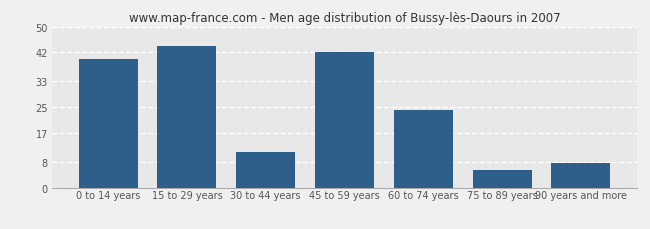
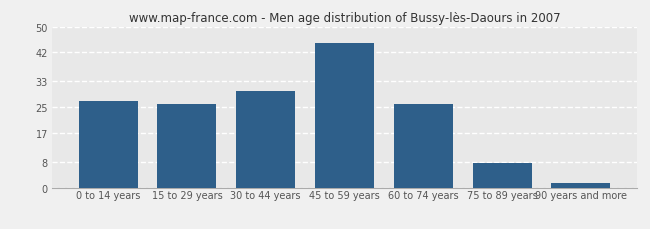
0 to 14 years: 40.0 -> 27.0
15 to 29 years: 44.0 -> 26.0
30 to 44 years: 11.0 -> 30.0
45 to 59 years: 42.0 -> 45.0
60 to 74 years: 24.0 -> 26.0
75 to 89 years: 5.5 -> 7.5
90 years and more: 7.5 -> 1.5
